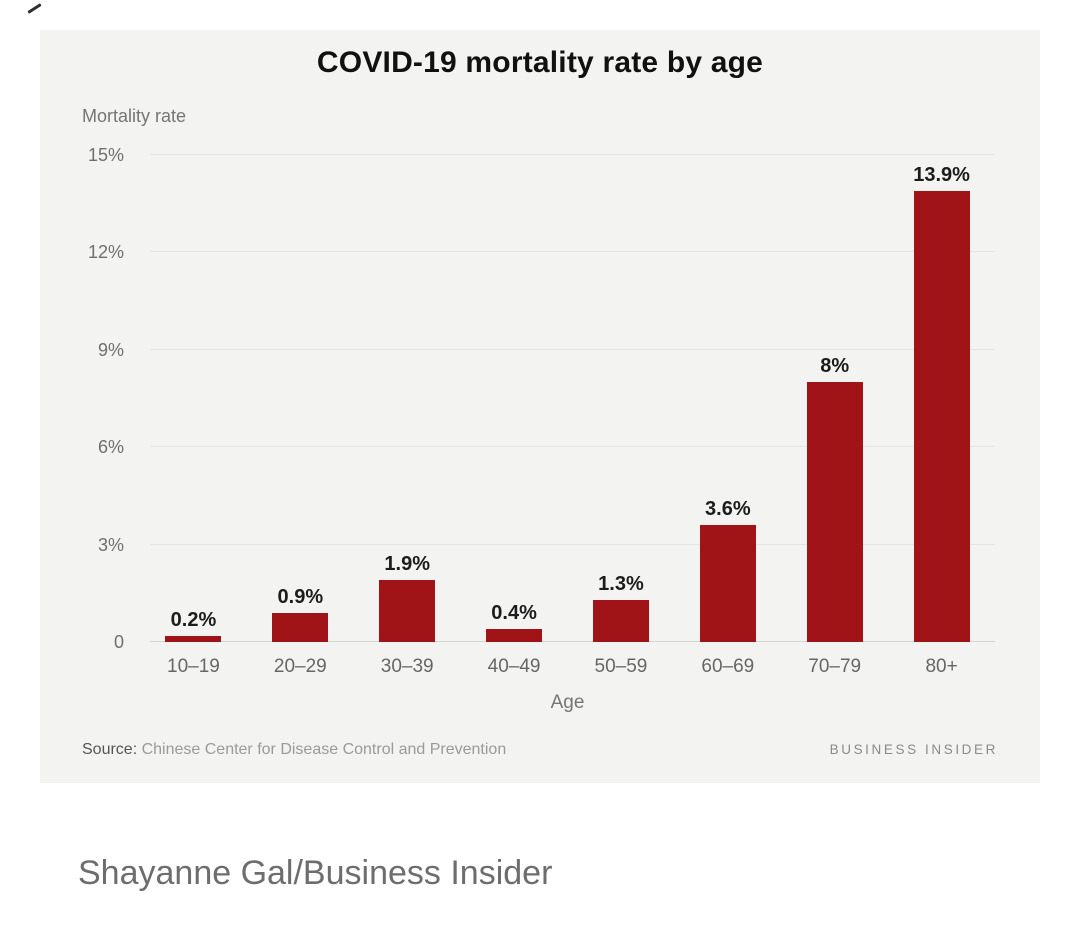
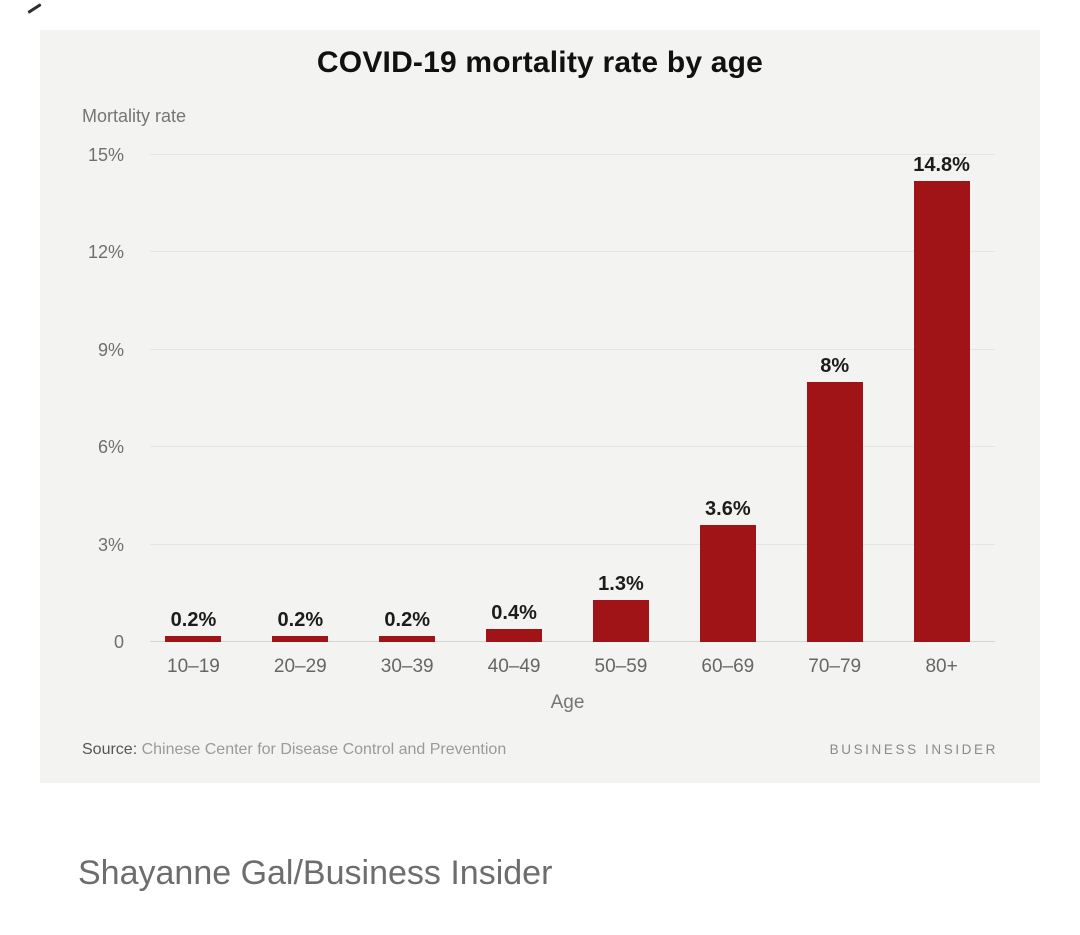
20–29: 0.9% -> 0.2%
30–39: 1.9% -> 0.2%
80+: 13.9% -> 14.8%
